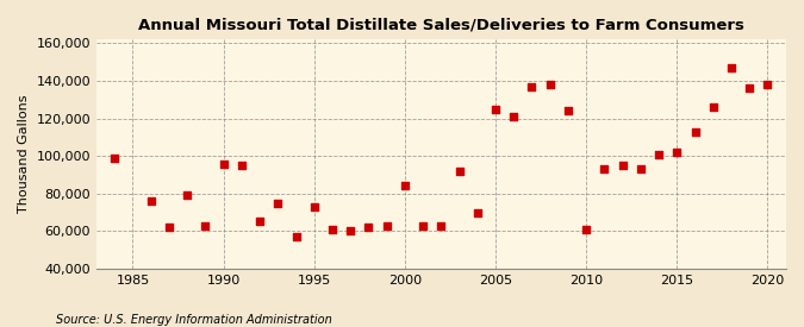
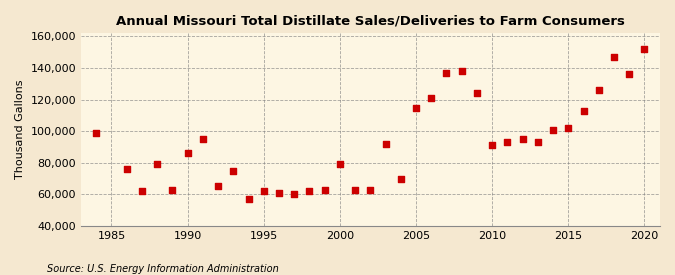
1990: 96,000 -> 86,000
1995: 73,000 -> 62,000
2000: 84,000 -> 79,000
2005: 125,000 -> 115,000
2010: 61,000 -> 91,000
2020: 138,000 -> 152,000
